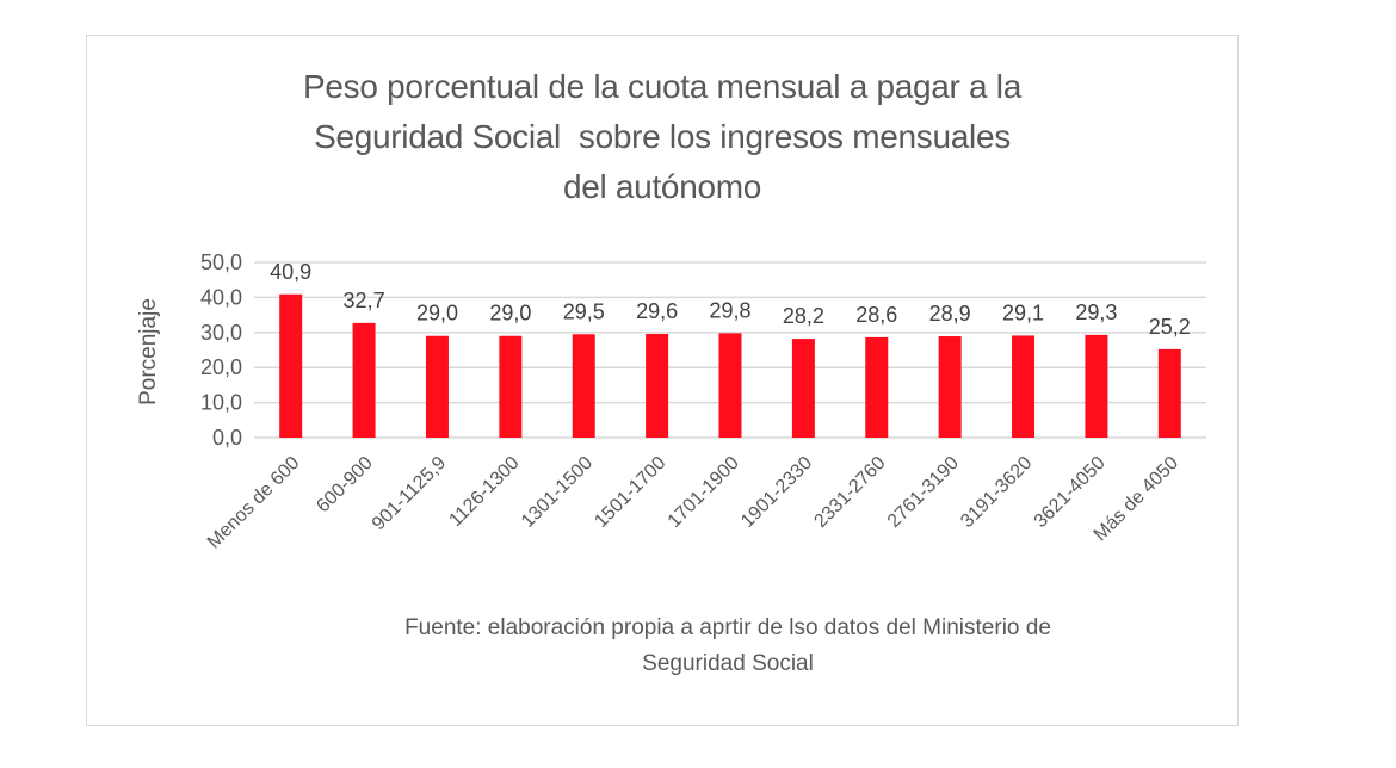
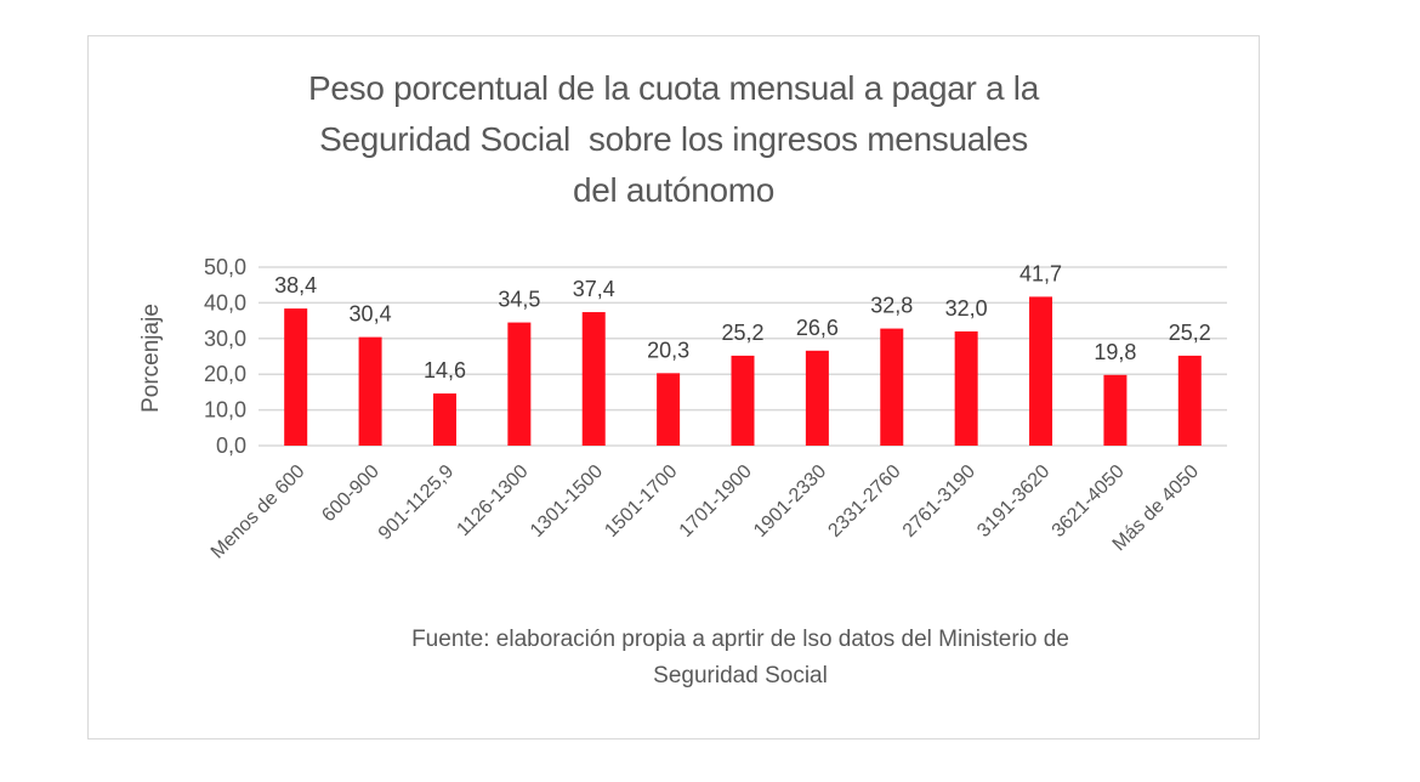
Menos de 600: 40,9 -> 38,4
600-900: 32,7 -> 30,4
901-1125,9: 29,0 -> 14,6
1126-1300: 29,0 -> 34,5
1301-1500: 29,5 -> 37,4
1501-1700: 29,6 -> 20,3
1701-1900: 29,8 -> 25,2
1901-2330: 28,2 -> 26,6
2331-2760: 28,6 -> 32,8
2761-3190: 28,9 -> 32,0
3191-3620: 29,1 -> 41,7
3621-4050: 29,3 -> 19,8
